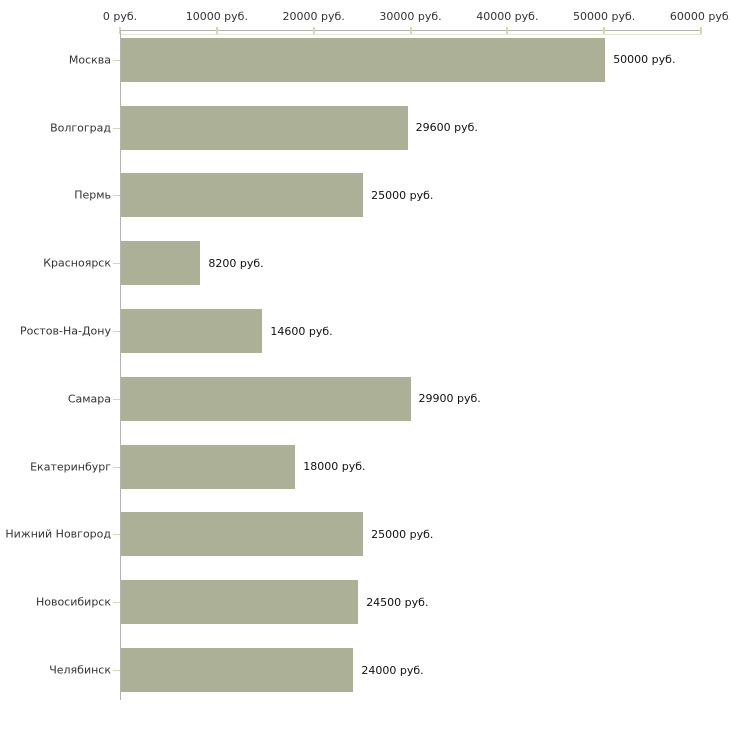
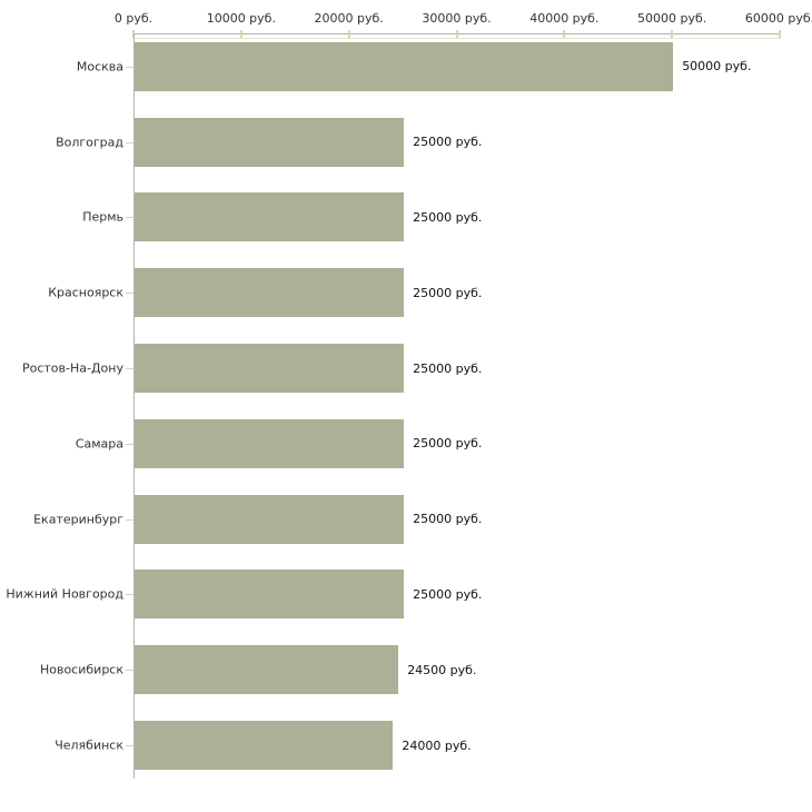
Волгоград: 29600 -> 25000
Красноярск: 8200 -> 25000
Ростов-На-Дону: 14600 -> 25000
Самара: 29900 -> 25000
Екатеринбург: 18000 -> 25000
